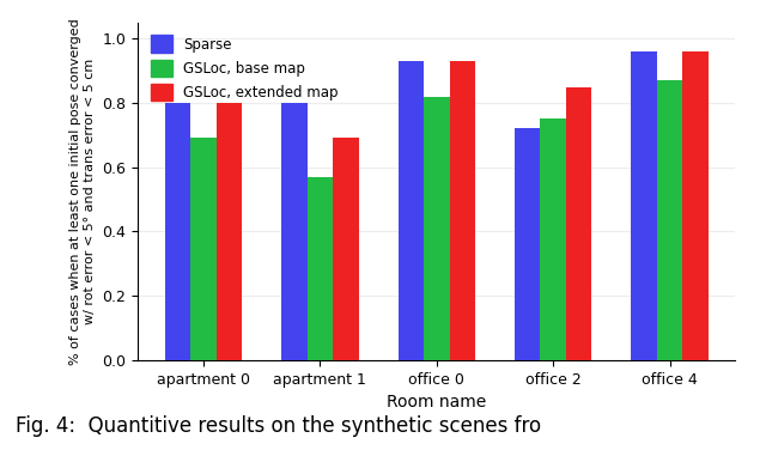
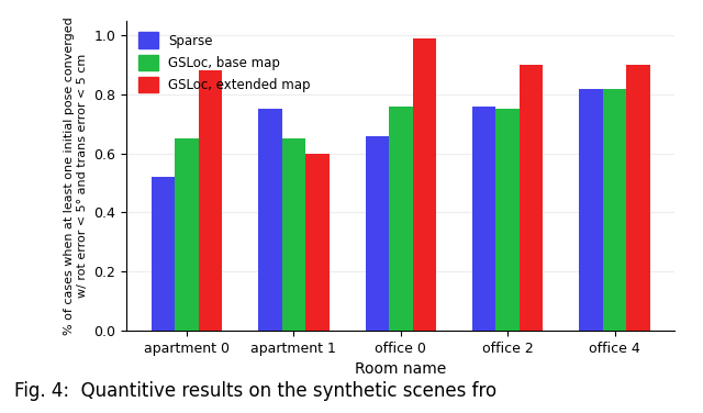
Sparse/apartment 0: 0.80 -> 0.52
GSLoc, base map/apartment 0: 0.69 -> 0.65
GSLoc, extended map/apartment 0: 0.80 -> 0.88
Sparse/apartment 1: 0.80 -> 0.75
GSLoc, base map/apartment 1: 0.57 -> 0.65
GSLoc, extended map/apartment 1: 0.69 -> 0.60
Sparse/office 0: 0.93 -> 0.66
GSLoc, base map/office 0: 0.82 -> 0.76
GSLoc, extended map/office 0: 0.93 -> 0.99
Sparse/office 2: 0.72 -> 0.76
GSLoc, extended map/office 2: 0.85 -> 0.90
Sparse/office 4: 0.96 -> 0.82
GSLoc, base map/office 4: 0.87 -> 0.82
GSLoc, extended map/office 4: 0.96 -> 0.90
